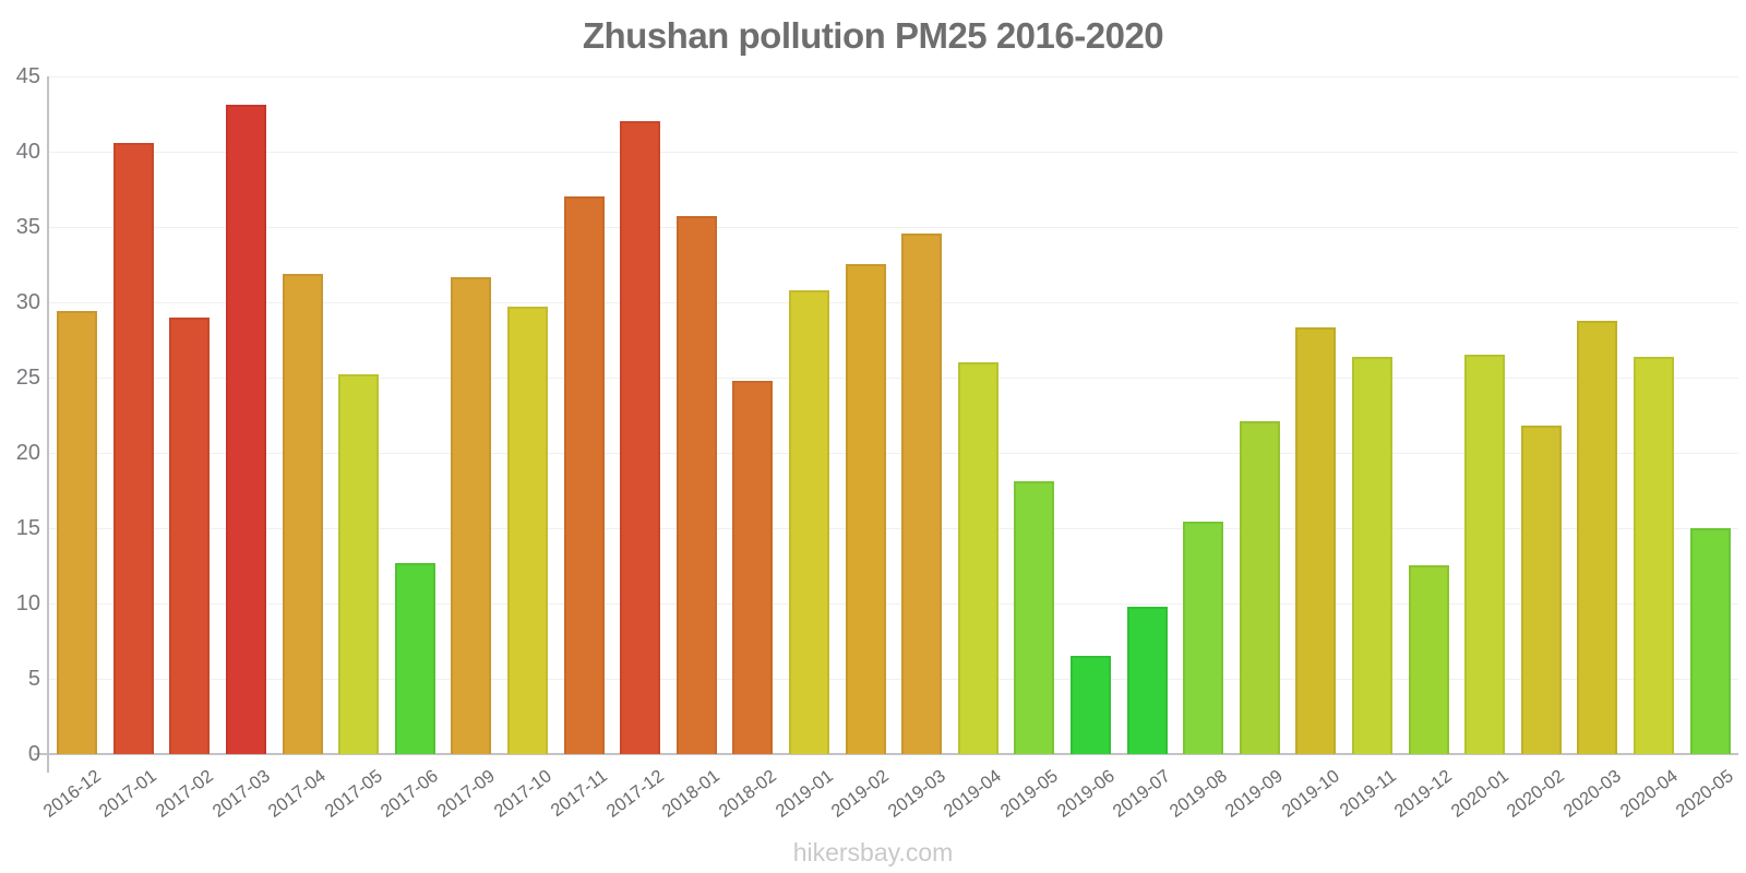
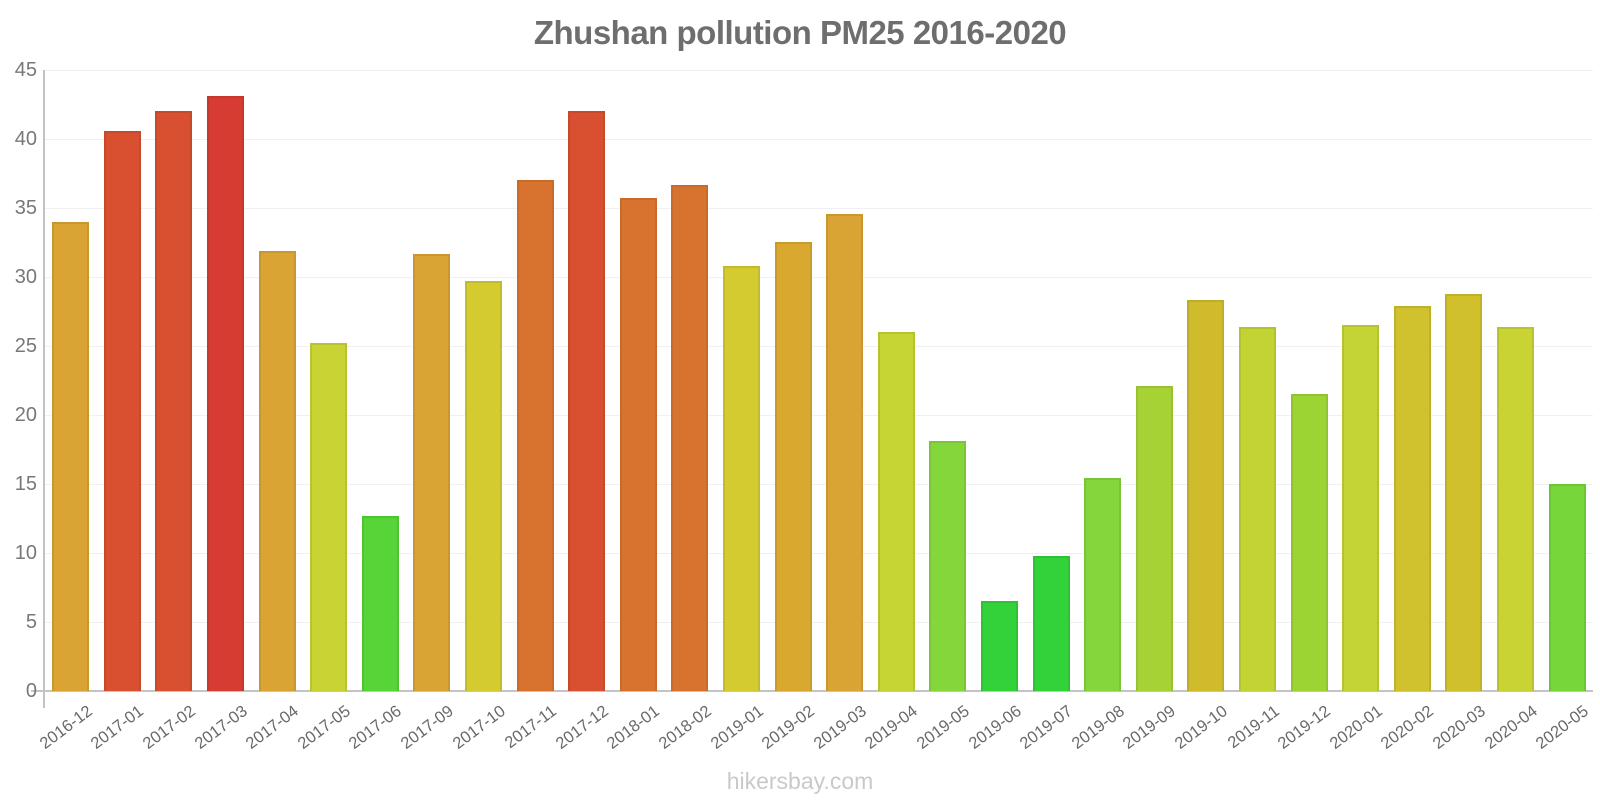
2016-12: 29.4 -> 34.0
2017-02: 29.0 -> 42.0
2018-02: 24.8 -> 36.7
2019-12: 12.5 -> 21.5
2020-02: 21.8 -> 27.9
